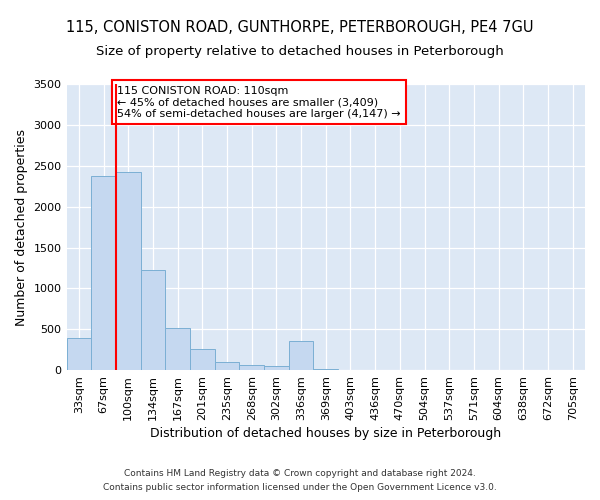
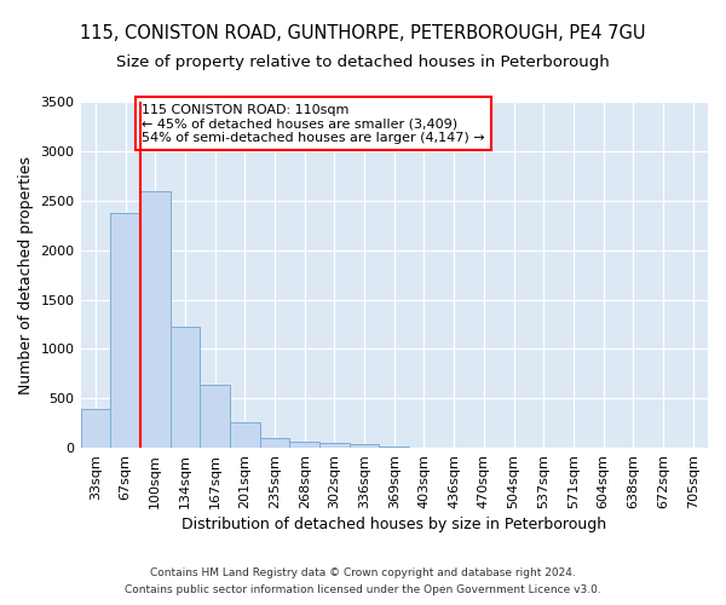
100sqm: 2420 -> 2600
167sqm: 520 -> 640
336sqm: 360 -> 40
